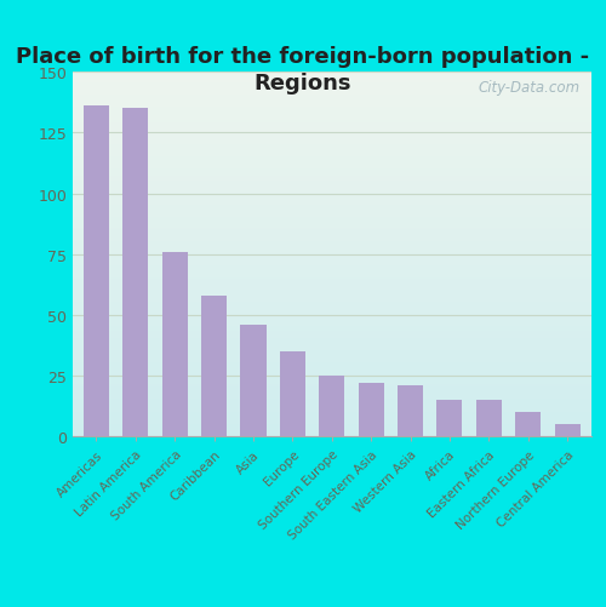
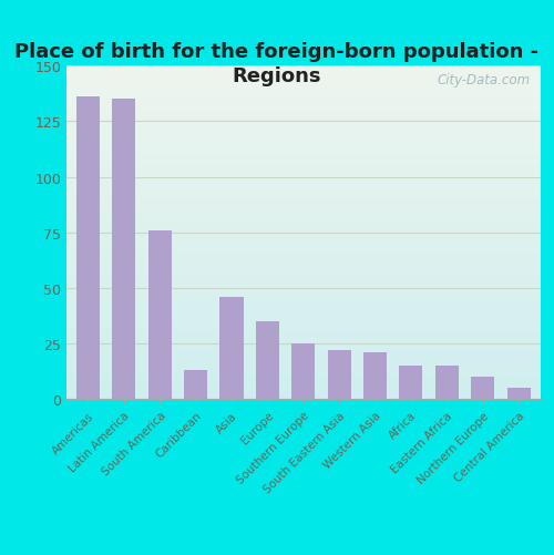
Caribbean: 58 -> 13
